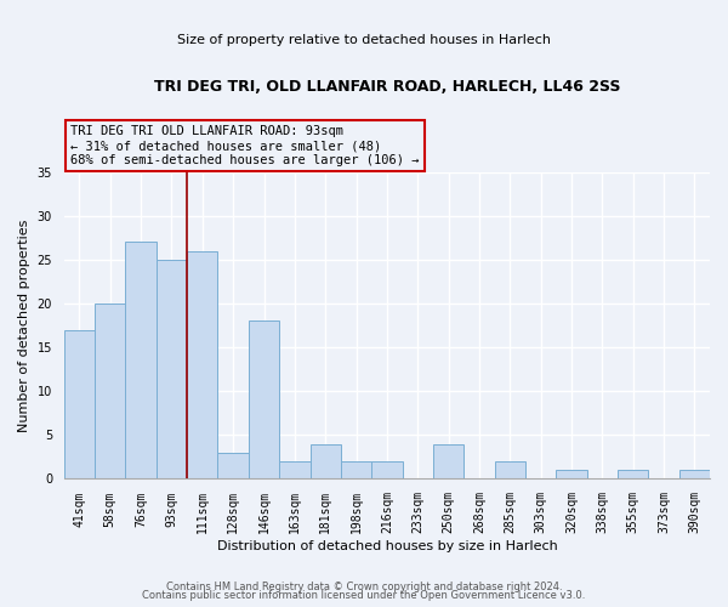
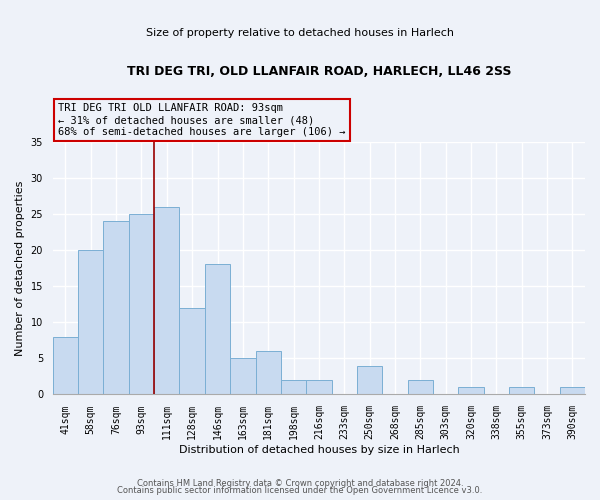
41sqm: 17 -> 8
76sqm: 27 -> 24
128sqm: 3 -> 12
163sqm: 2 -> 5
181sqm: 4 -> 6
